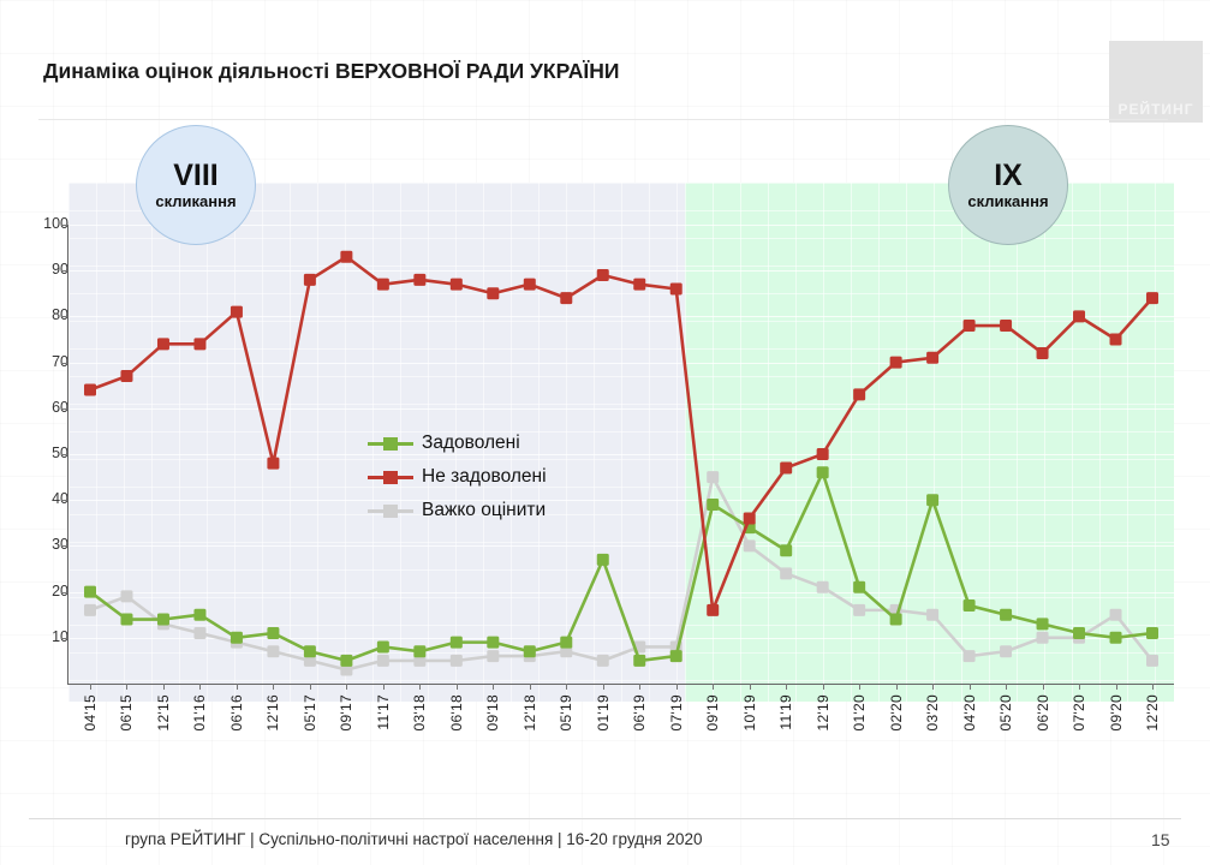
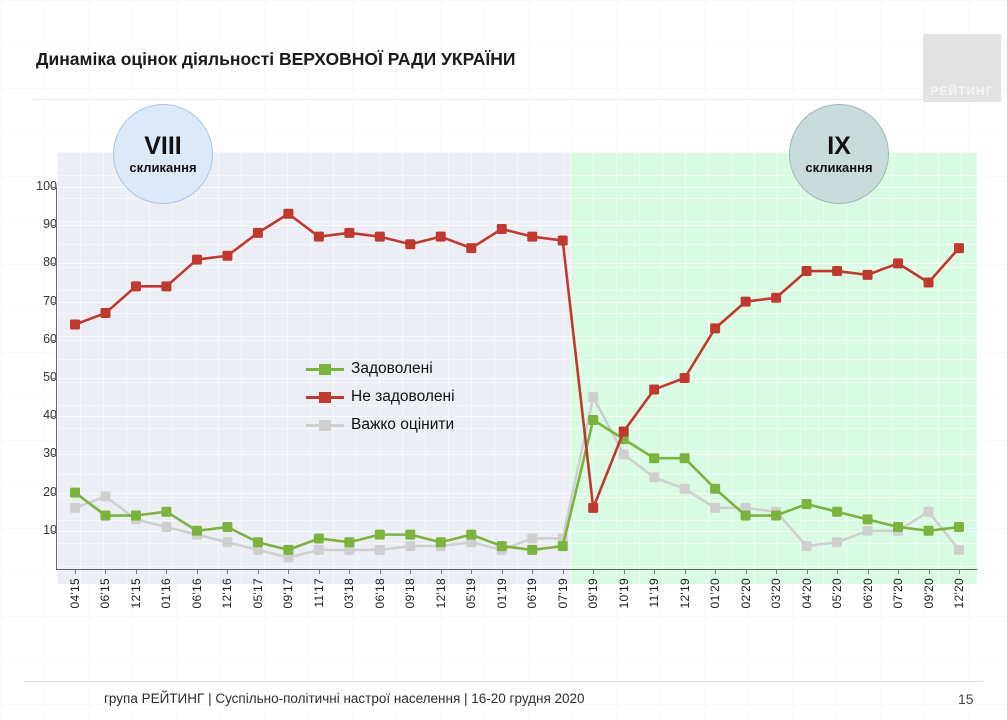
Не задоволені/12'16: 48 -> 82
Задоволені/01'19: 27 -> 6
Задоволені/12'19: 46 -> 29
Задоволені/03'20: 40 -> 14
Не задоволені/06'20: 72 -> 77
